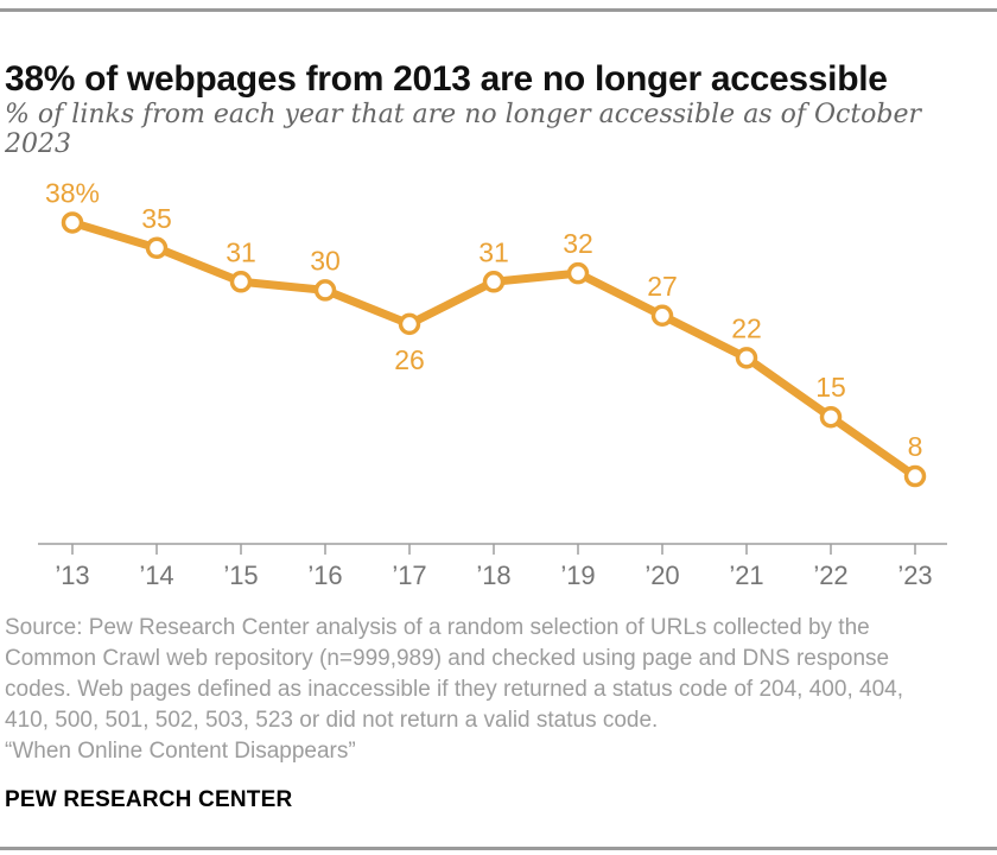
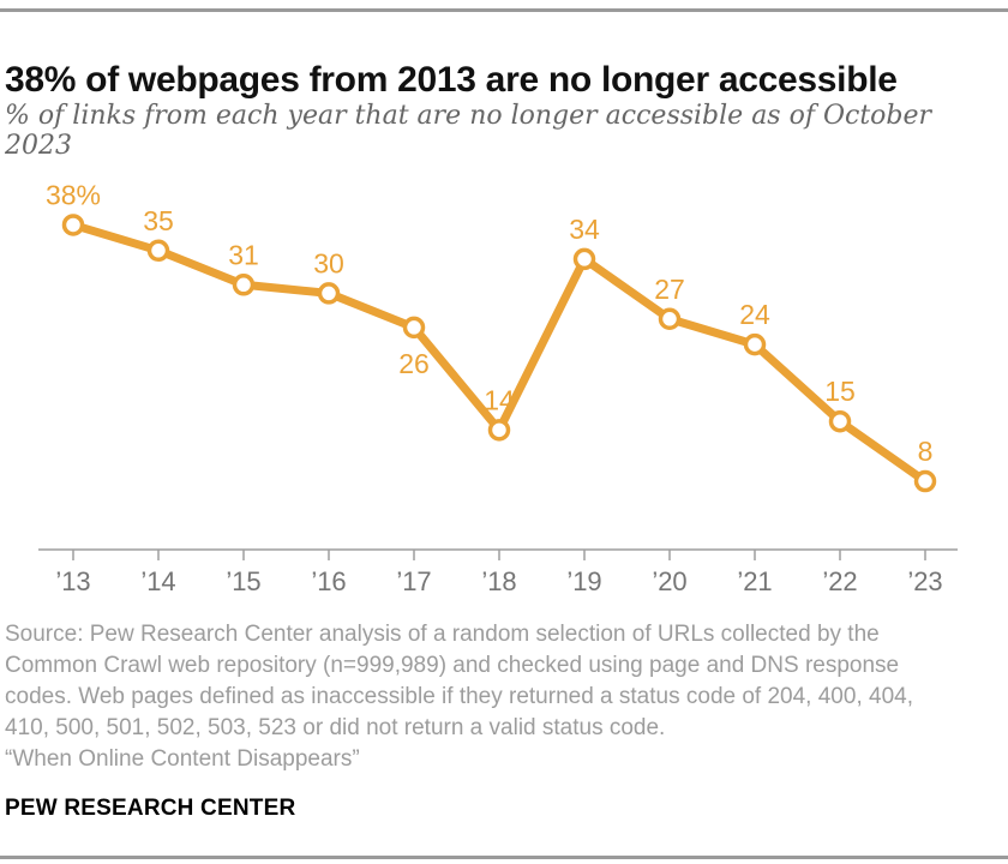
’18: 31 -> 14
’19: 32 -> 34
’21: 22 -> 24
